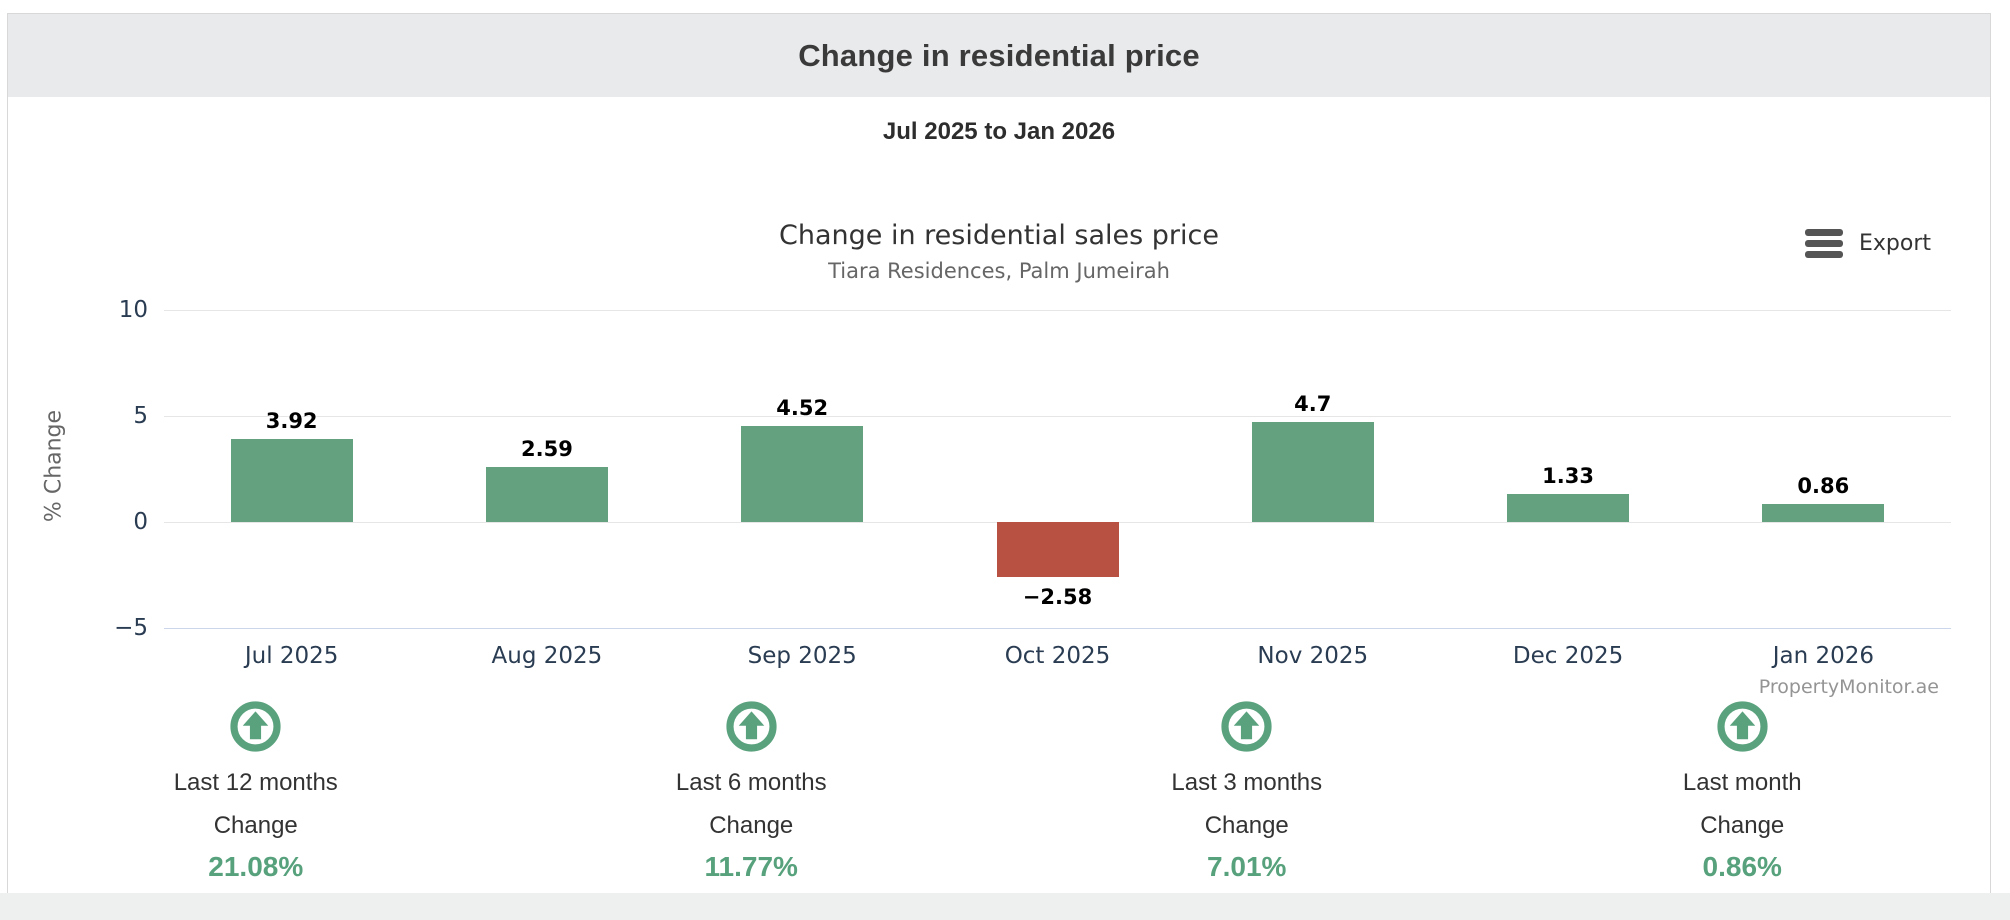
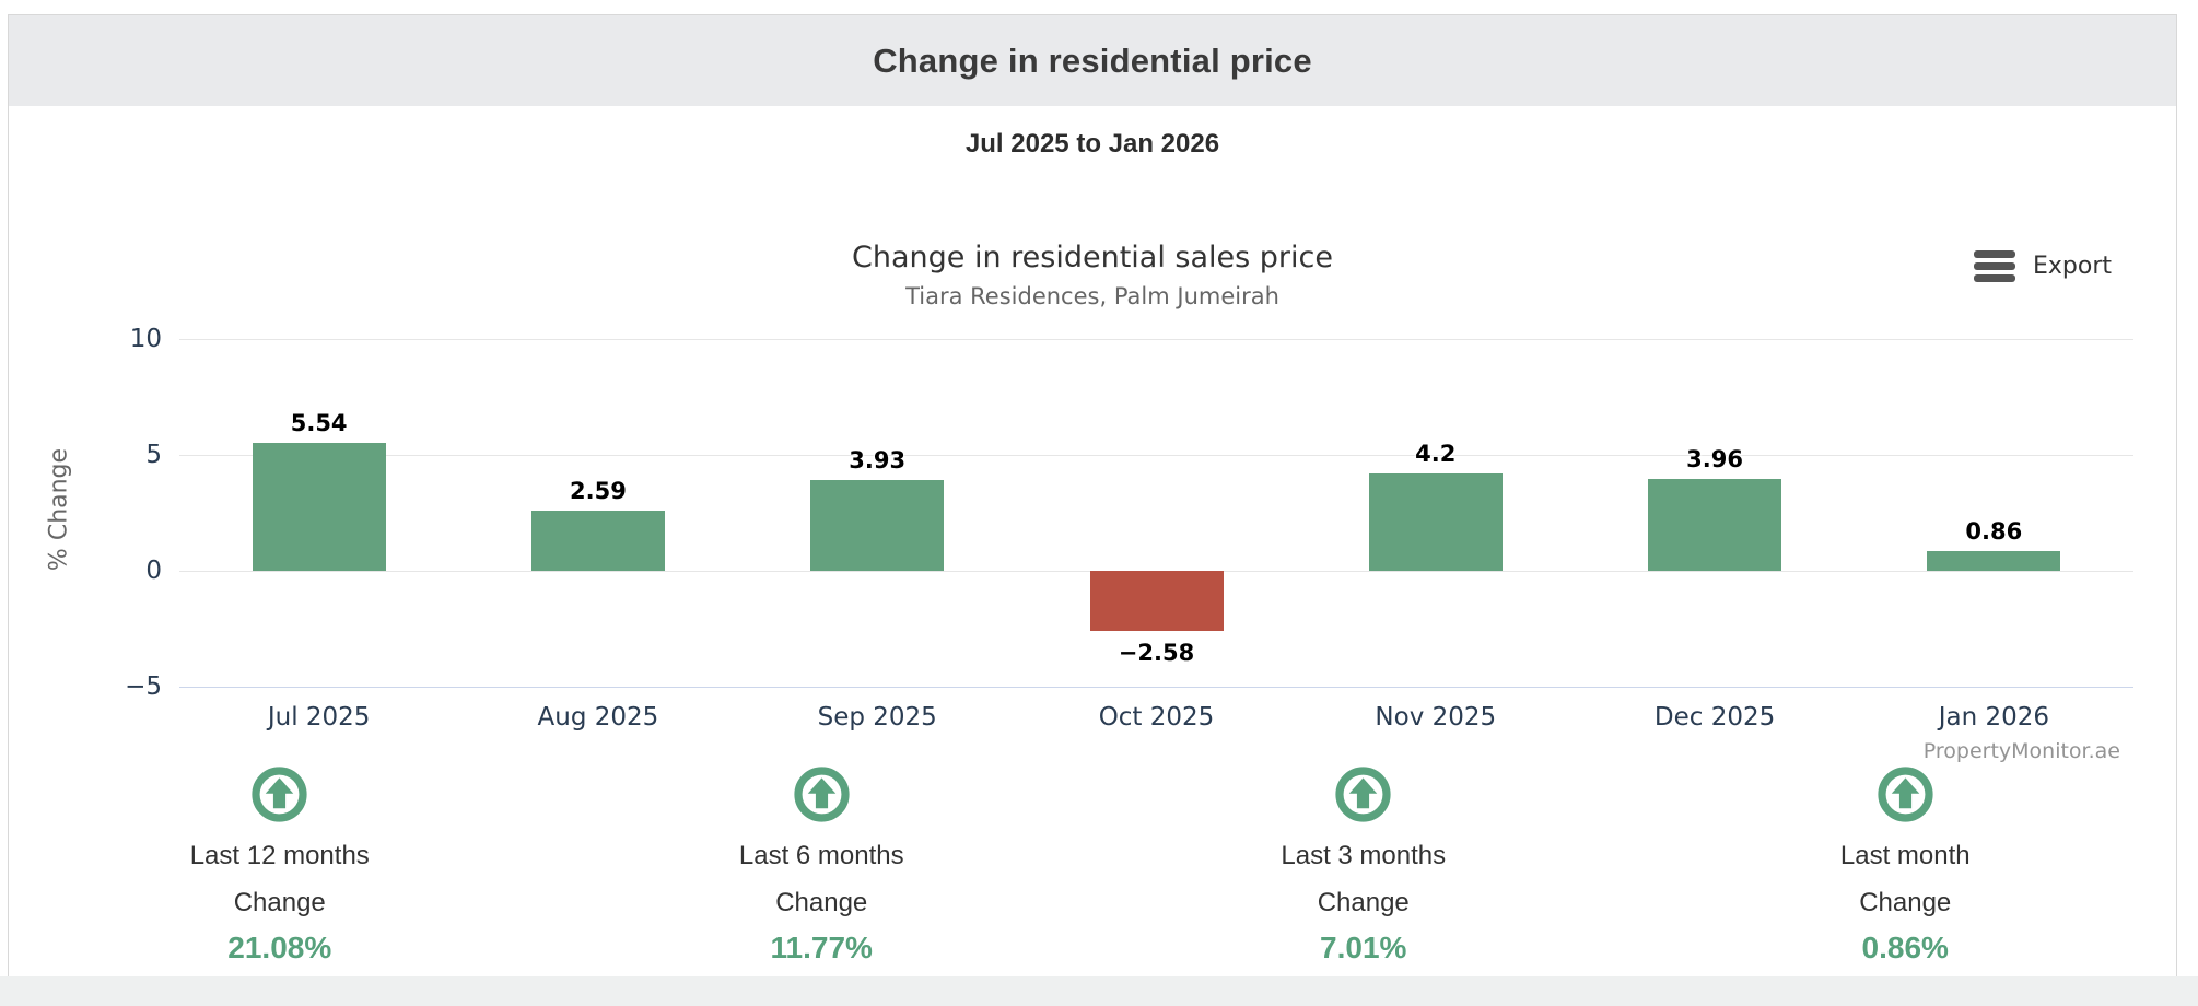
Jul 2025: 3.92 -> 5.54
Sep 2025: 4.52 -> 3.93
Nov 2025: 4.7 -> 4.2
Dec 2025: 1.33 -> 3.96
